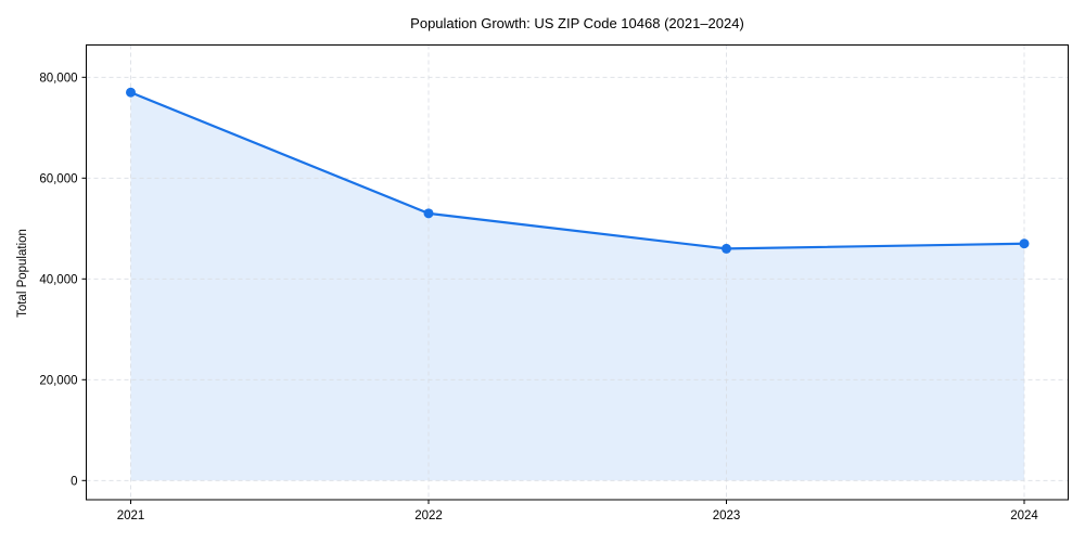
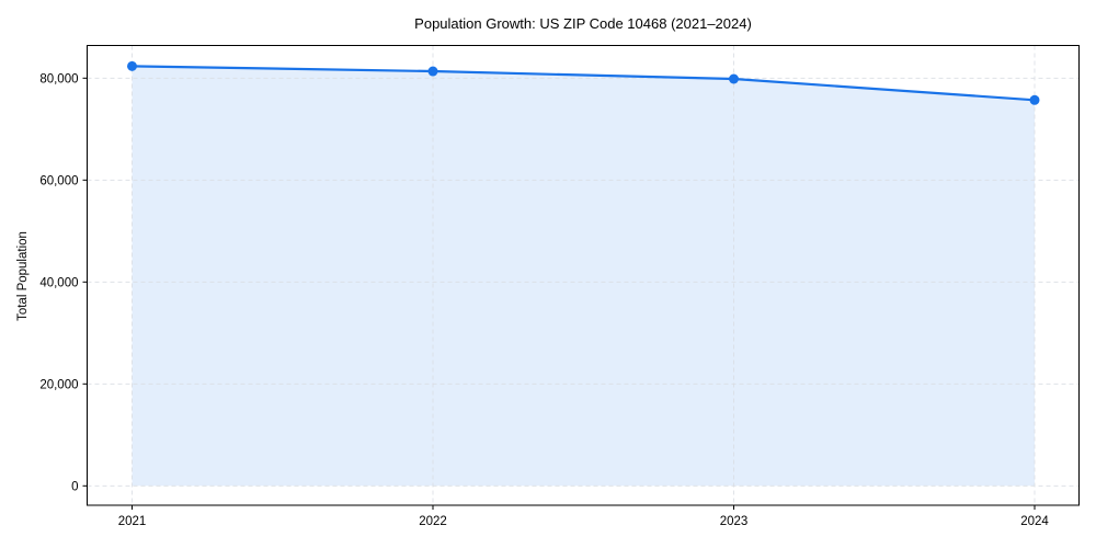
2021: 77000 -> 82000
2022: 53000 -> 81000
2023: 46000 -> 80000
2024: 47000 -> 76000
